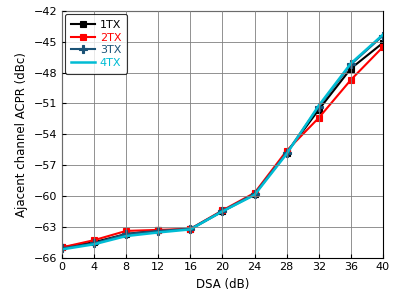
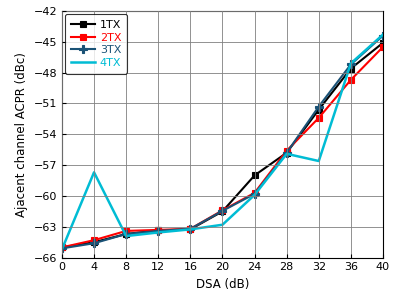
4TX/4: -64.7 -> -57.7
4TX/20: -61.5 -> -62.8
1TX/24: -59.9 -> -58.0
4TX/32: -51.2 -> -56.6
